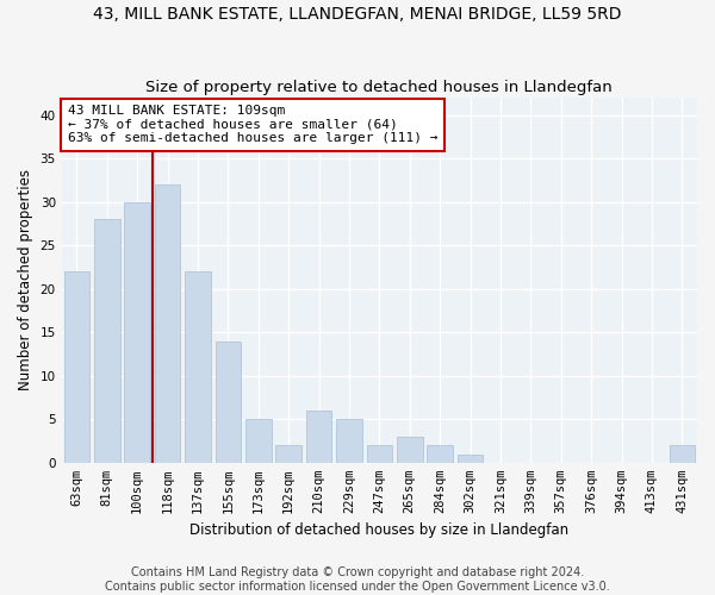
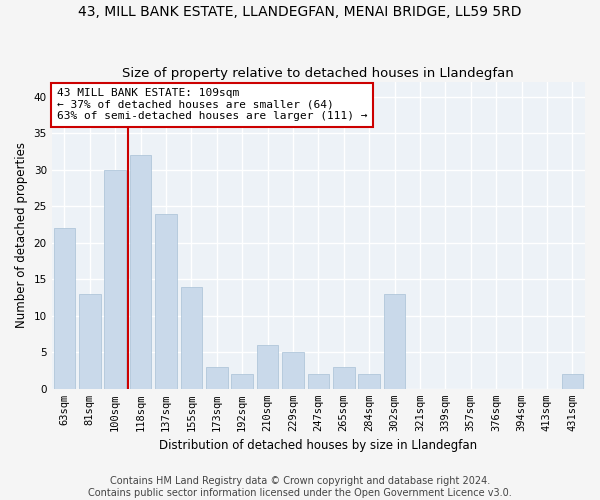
81sqm: 28 -> 13
137sqm: 22 -> 24
173sqm: 5 -> 3
302sqm: 1 -> 13
